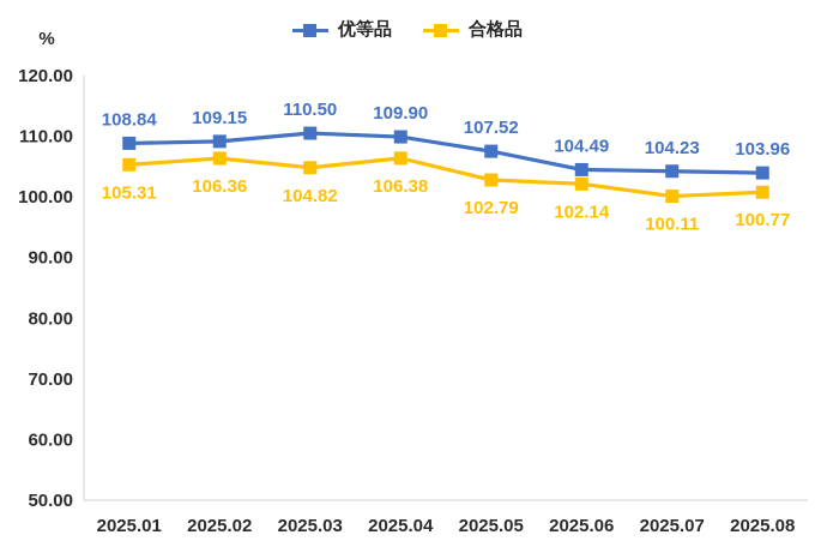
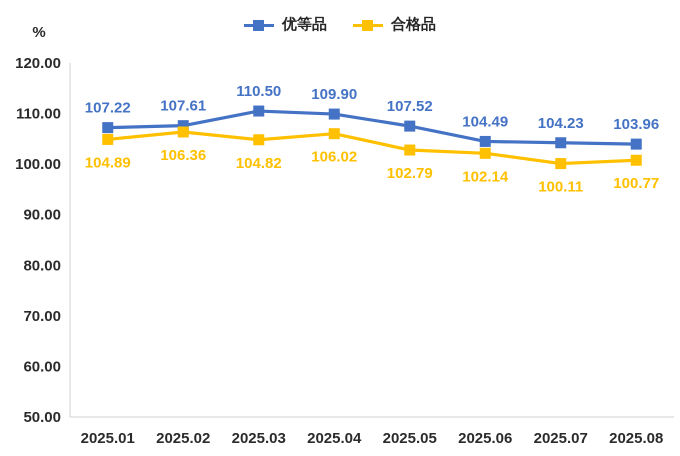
优等品/2025.01: 108.84 -> 107.22
合格品/2025.01: 105.31 -> 104.89
优等品/2025.02: 109.15 -> 107.61
合格品/2025.04: 106.38 -> 106.02
